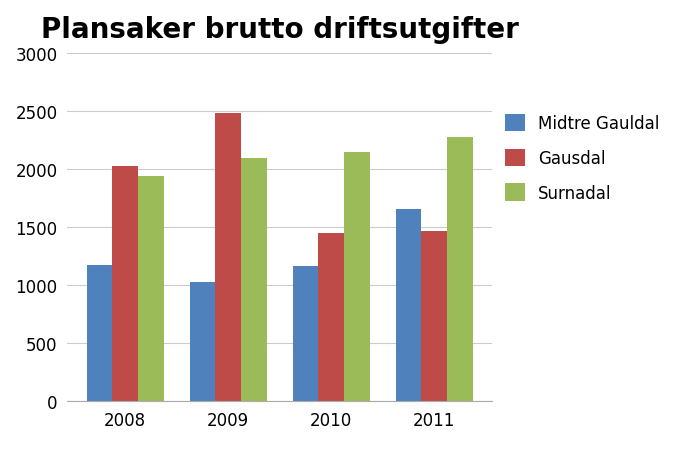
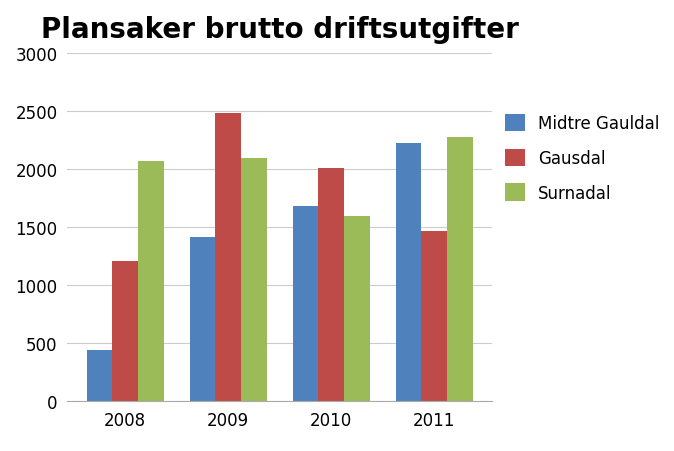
Midtre Gauldal/2008: 1170 -> 440
Gausdal/2008: 2030 -> 1210
Surnadal/2008: 1940 -> 2070
Midtre Gauldal/2009: 1030 -> 1420
Midtre Gauldal/2010: 1170 -> 1680
Gausdal/2010: 1450 -> 2010
Surnadal/2010: 2150 -> 1600
Midtre Gauldal/2011: 1660 -> 2230
